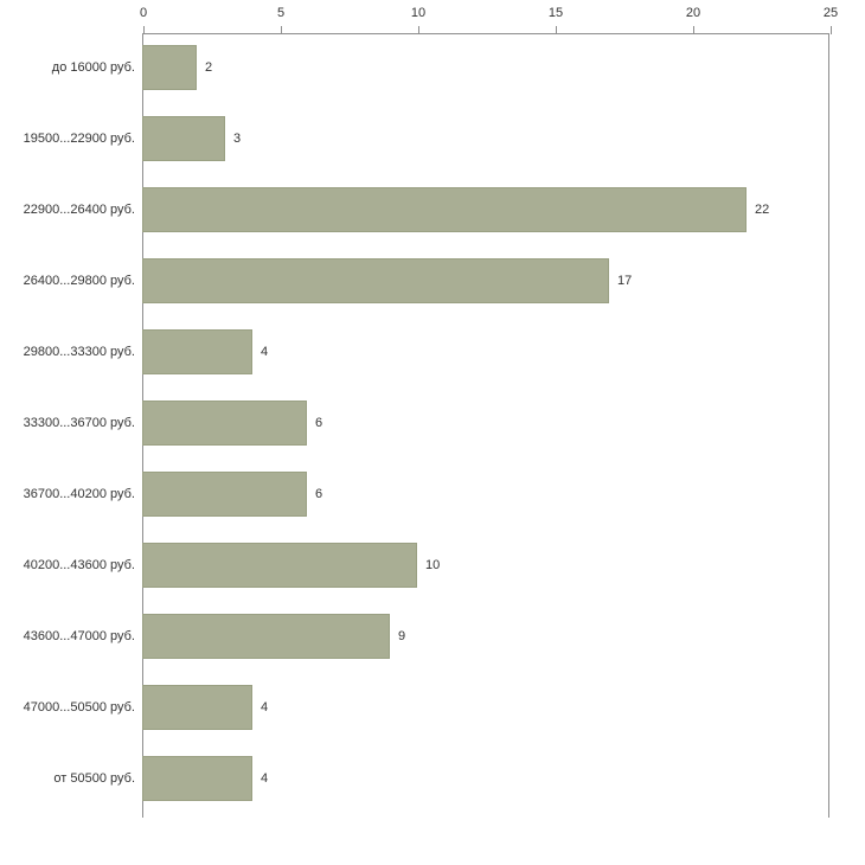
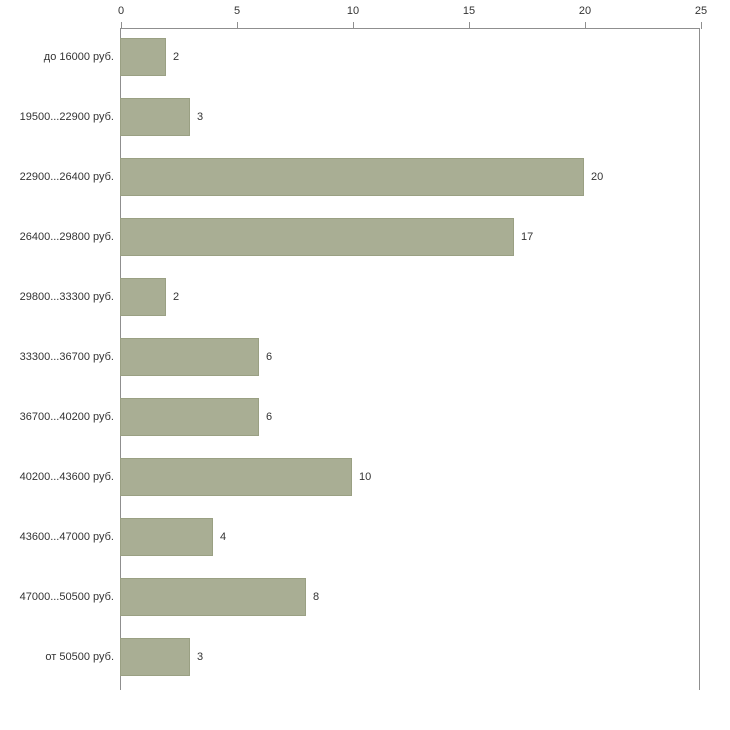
22900...26400 руб.: 22 -> 20
29800...33300 руб.: 4 -> 2
43600...47000 руб.: 9 -> 4
47000...50500 руб.: 4 -> 8
от 50500 руб.: 4 -> 3
